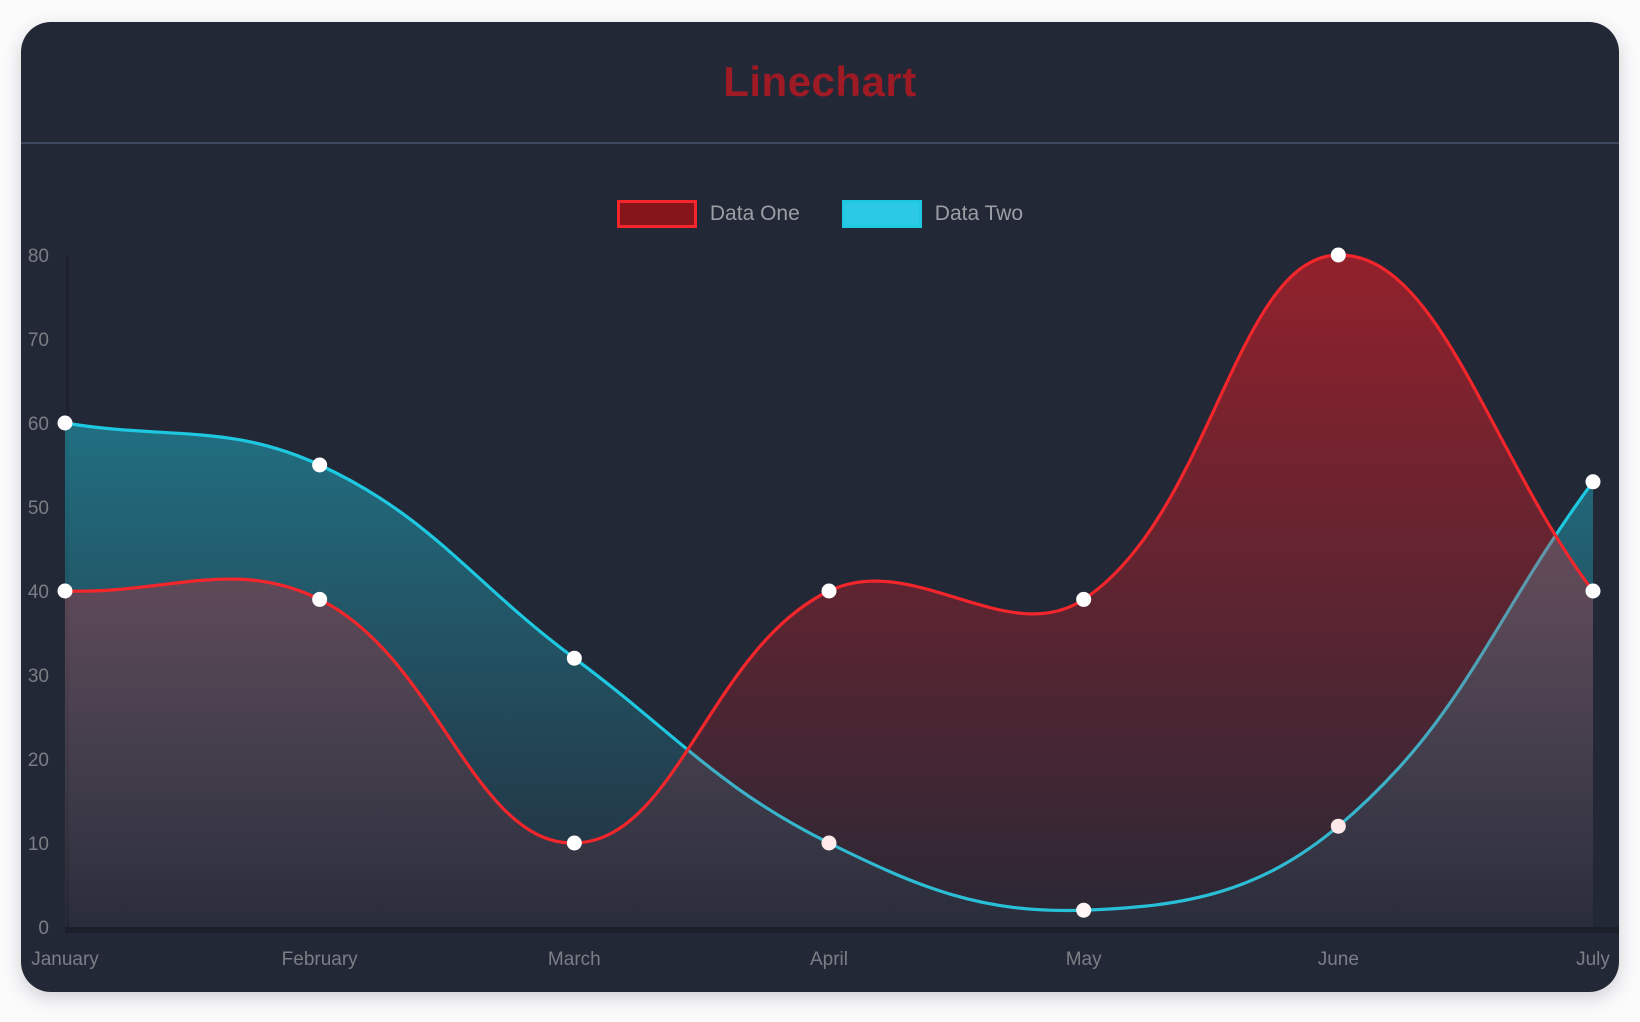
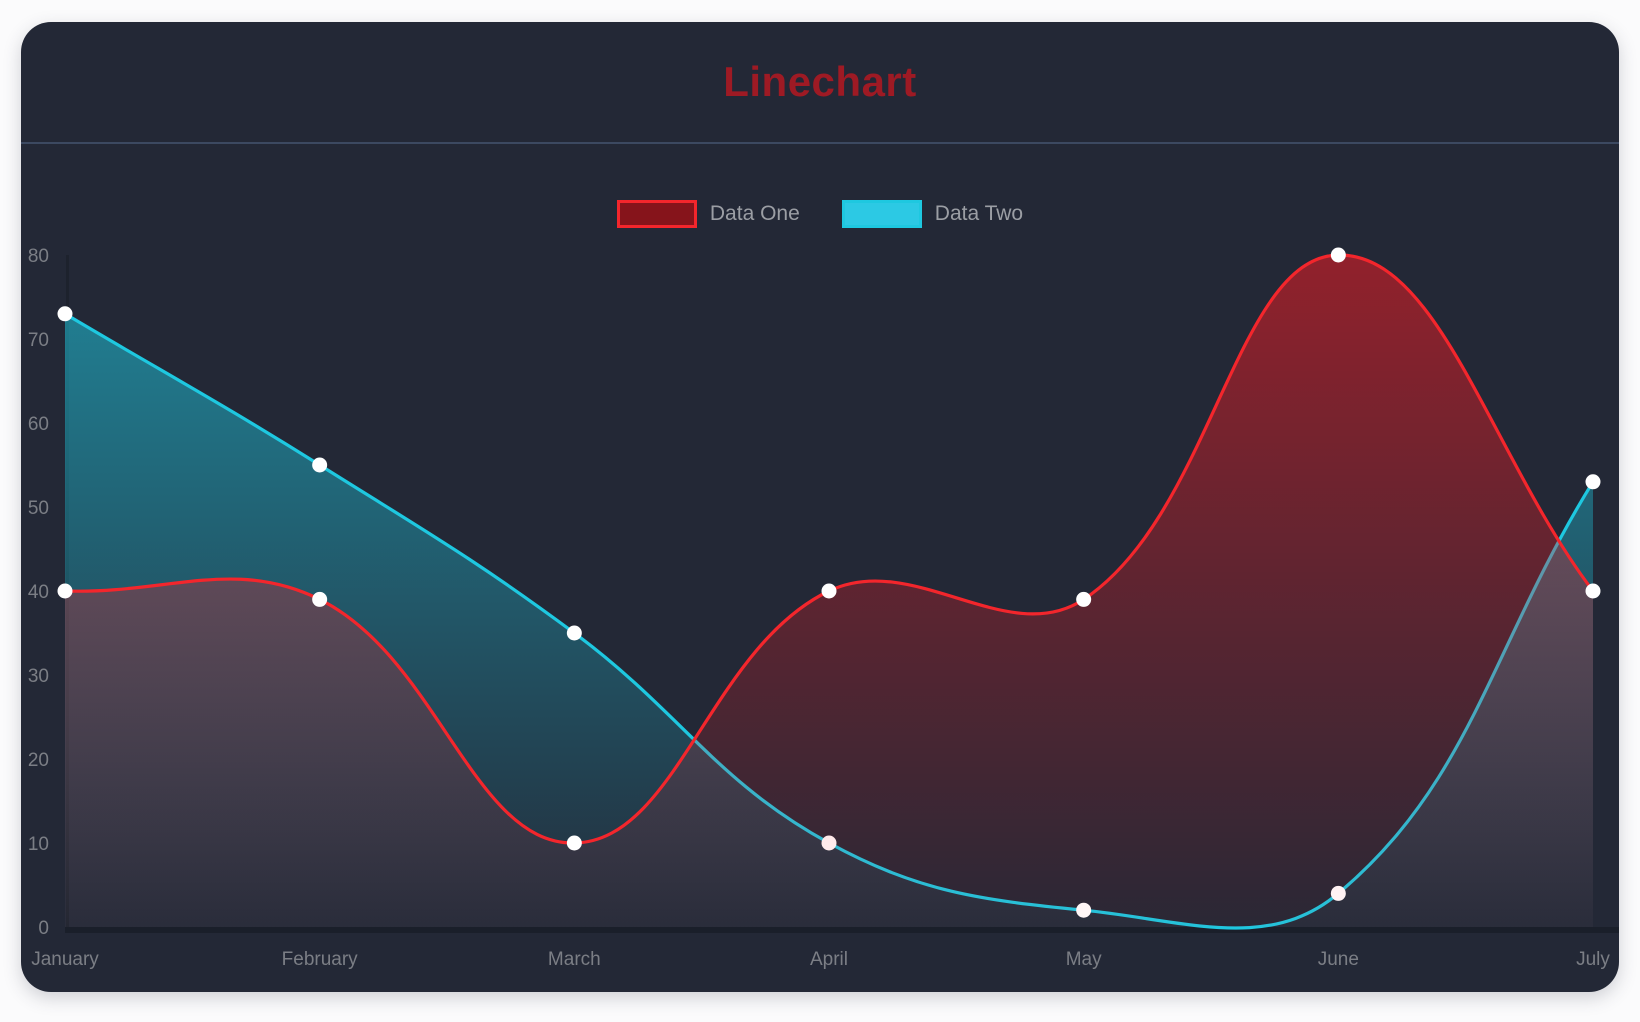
Data Two/January: 60 -> 73
Data Two/March: 32 -> 35
Data Two/June: 12 -> 4
